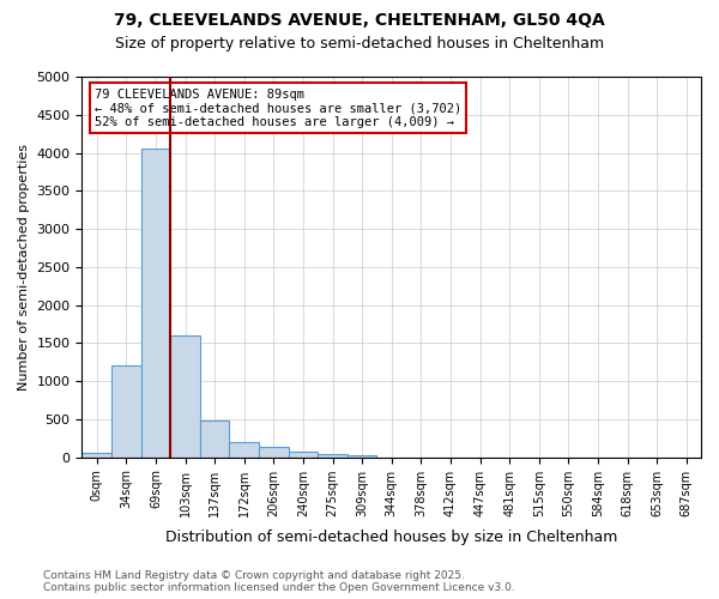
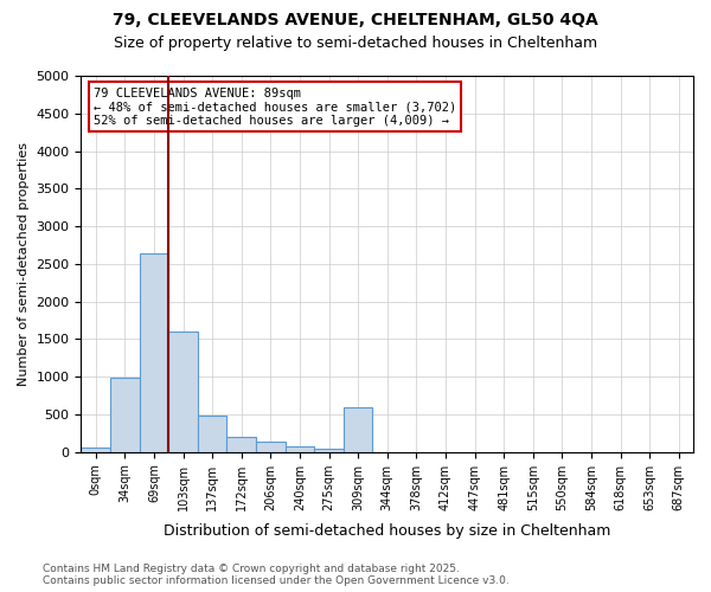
34sqm: 1200 -> 980
69sqm: 4050 -> 2640
309sqm: 20 -> 600
